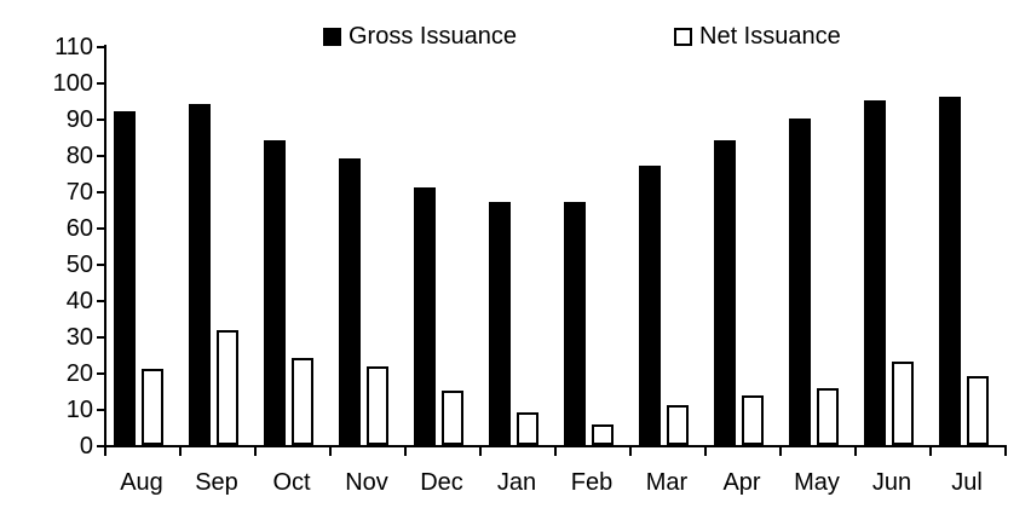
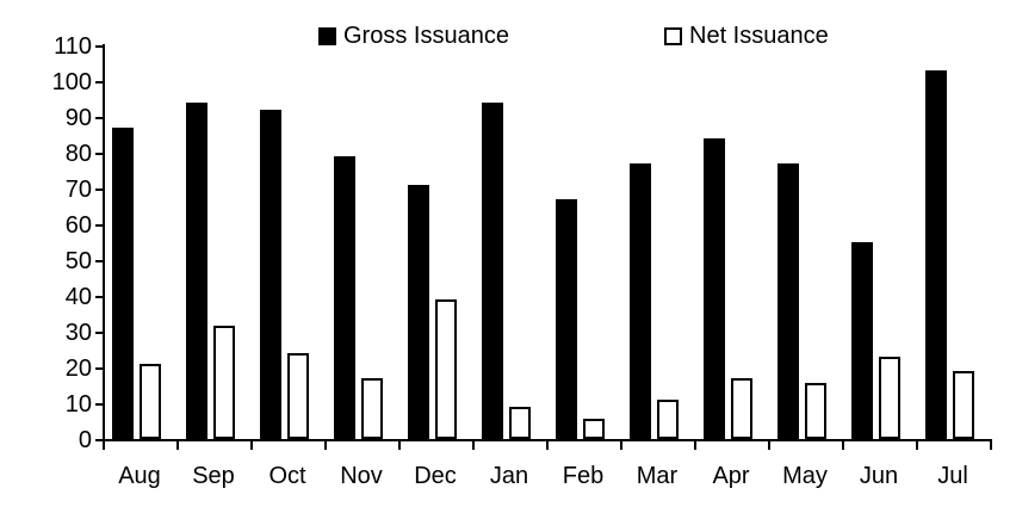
Gross Issuance/Aug: 92 -> 87
Gross Issuance/Oct: 84 -> 92
Net Issuance/Nov: 22 -> 17
Net Issuance/Dec: 15 -> 39
Gross Issuance/Jan: 67 -> 94
Net Issuance/Apr: 14 -> 17
Gross Issuance/May: 90 -> 77
Gross Issuance/Jun: 95 -> 55
Gross Issuance/Jul: 96 -> 103
